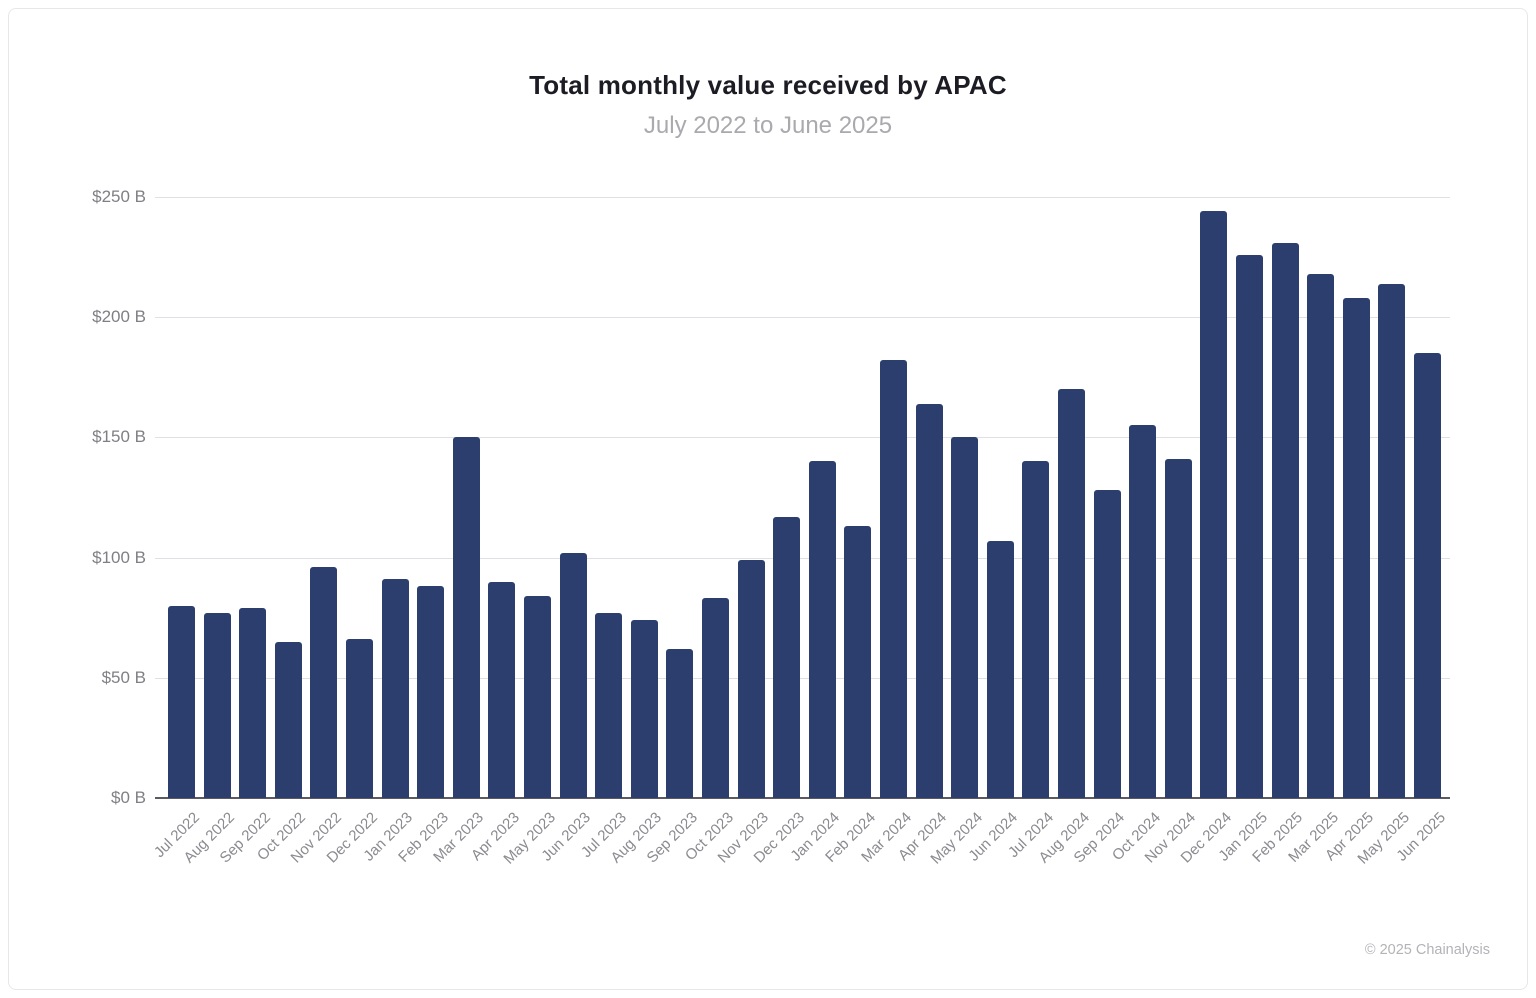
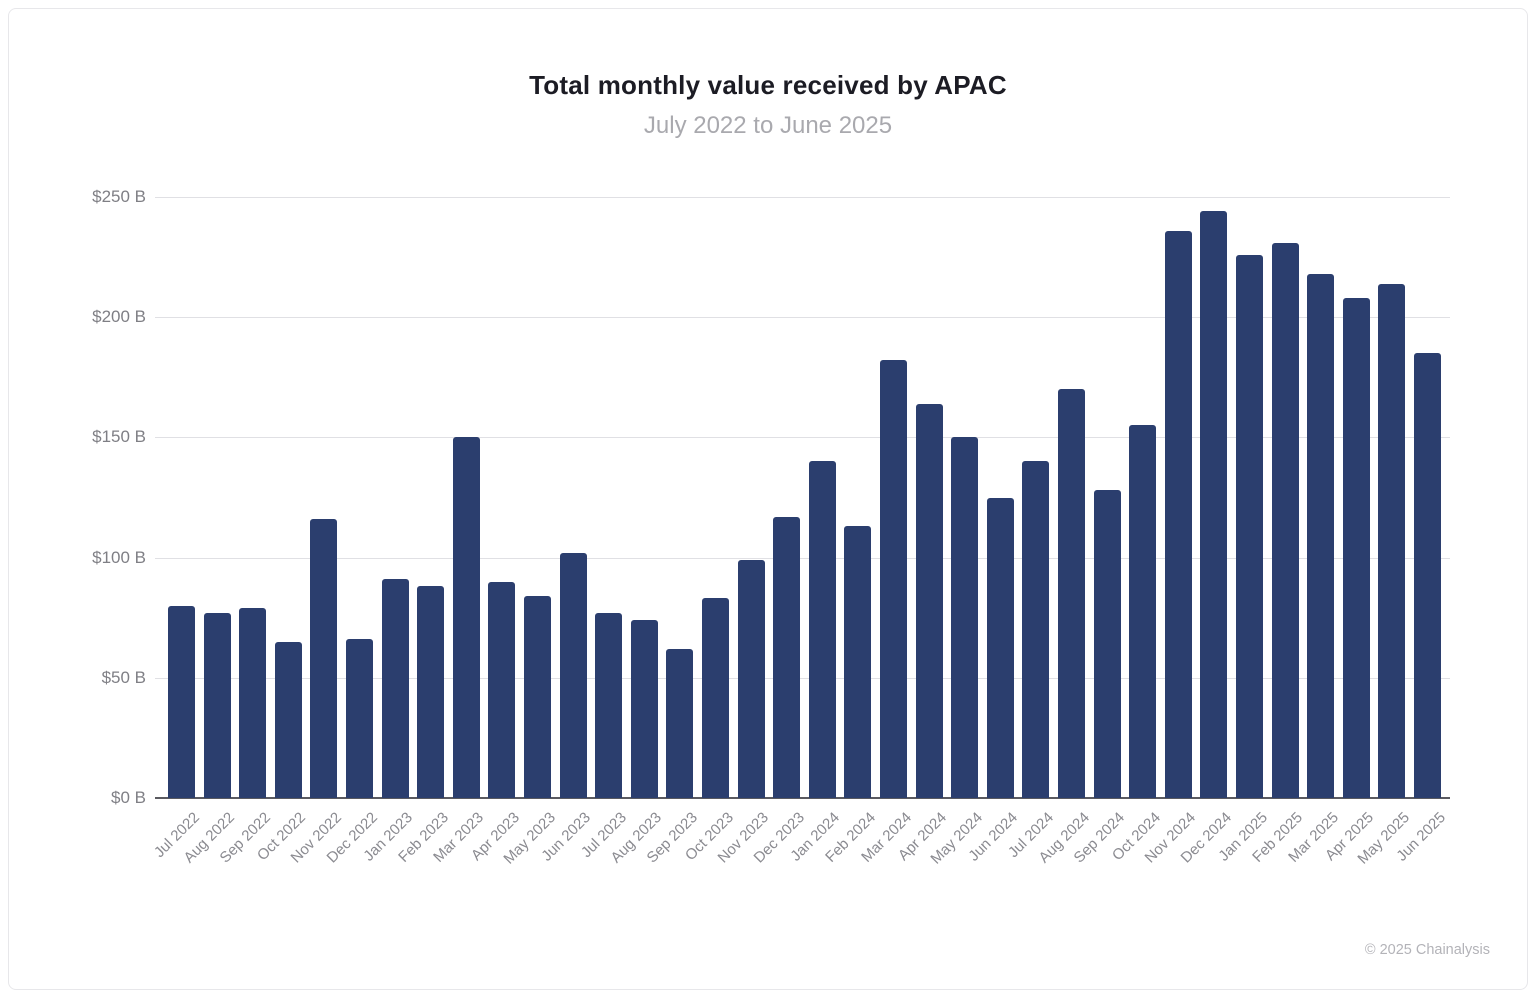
Nov 2022: $96B -> $116B
Jun 2024: $107B -> $125B
Nov 2024: $141B -> $236B
